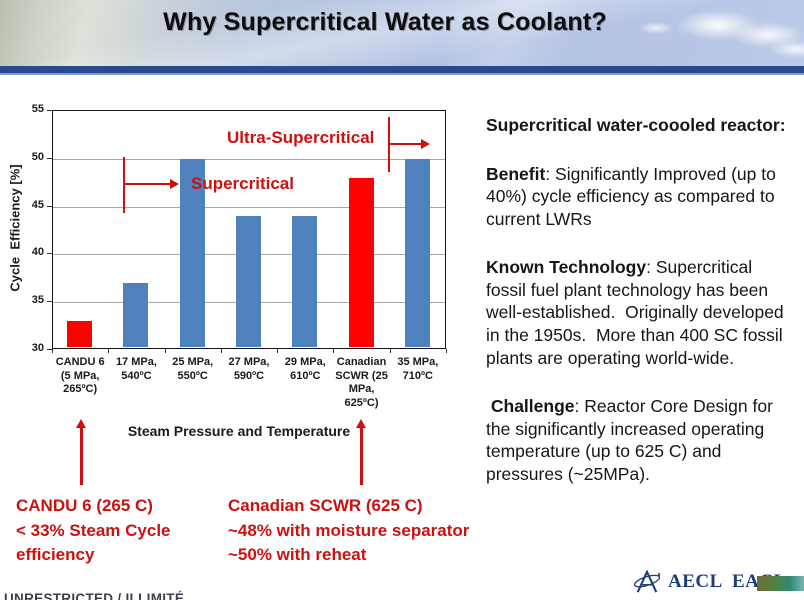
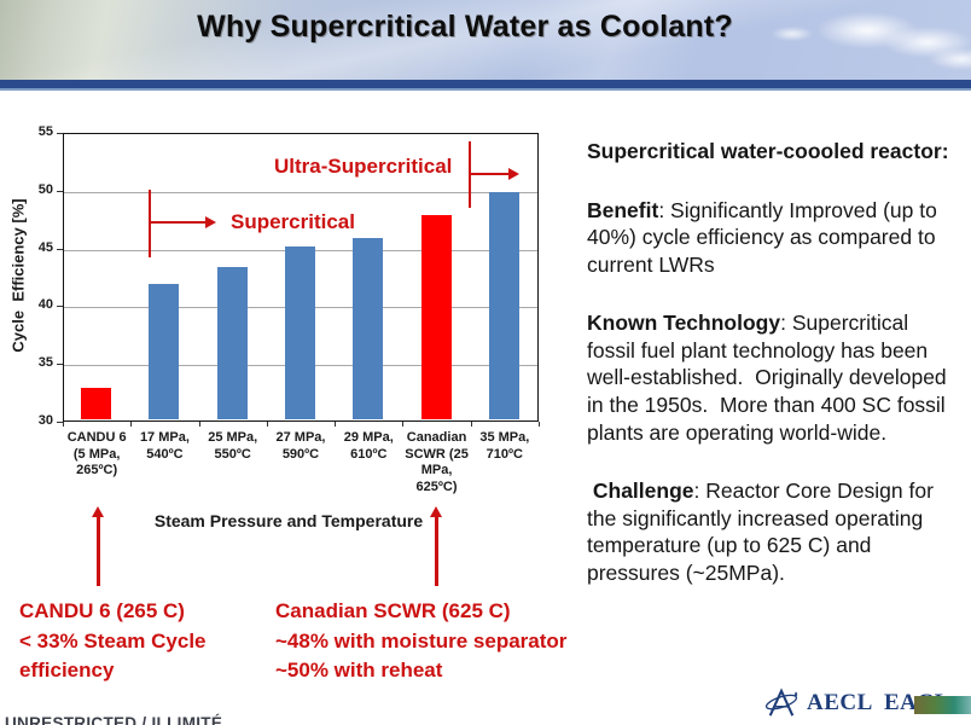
17 MPa, 540ºC: 37 -> 42
25 MPa, 550ºC: 50 -> 44
27 MPa, 590ºC: 44 -> 45
29 MPa, 610ºC: 44 -> 46
